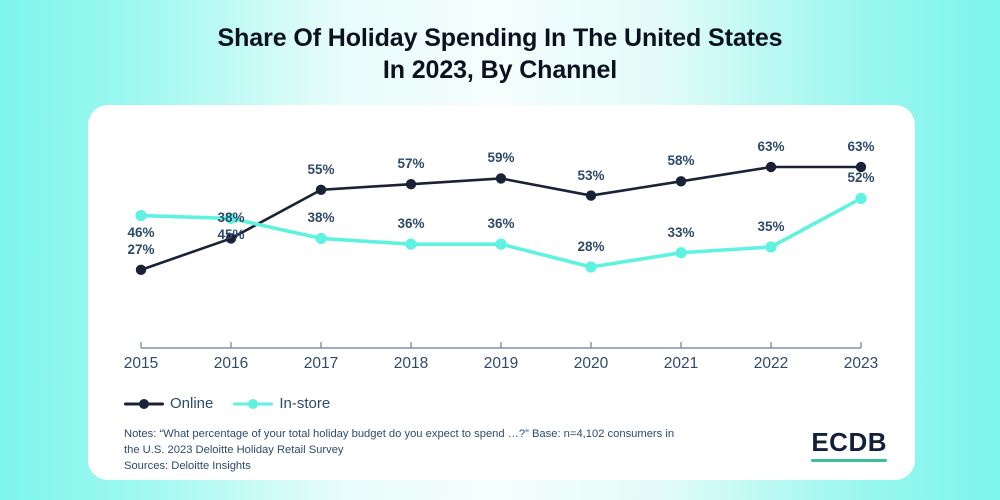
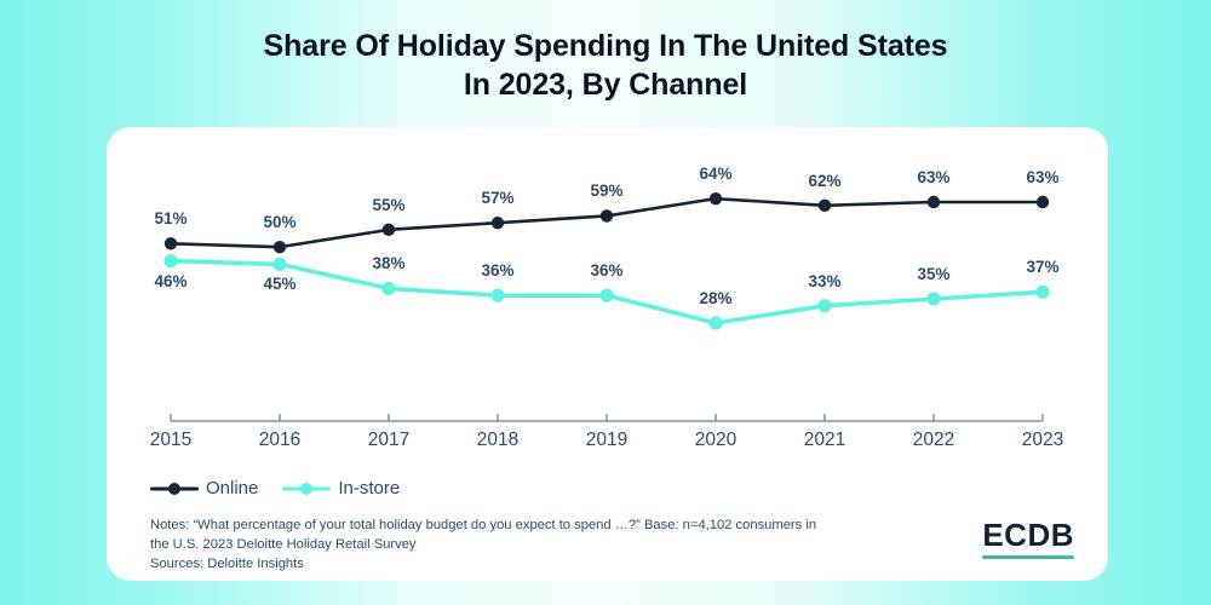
Online/2015: 27% -> 51%
Online/2016: 38% -> 50%
Online/2020: 53% -> 64%
Online/2021: 58% -> 62%
In-store/2023: 52% -> 37%
